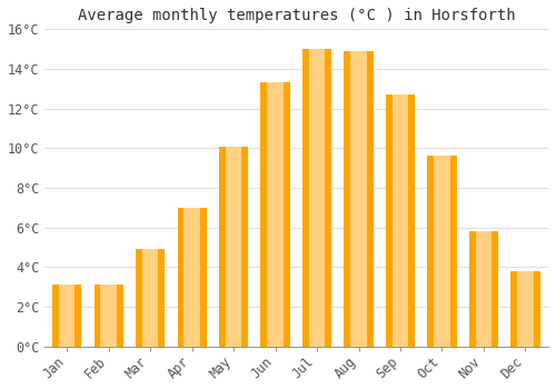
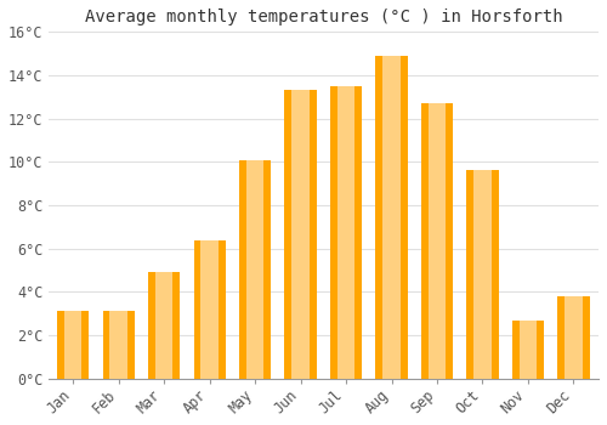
Apr: 7.0°C -> 6.4°C
Jul: 15.0°C -> 13.5°C
Nov: 5.8°C -> 2.7°C
